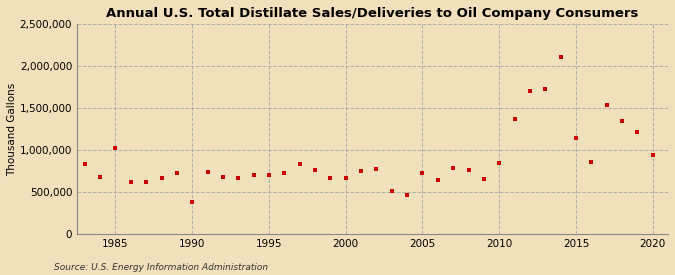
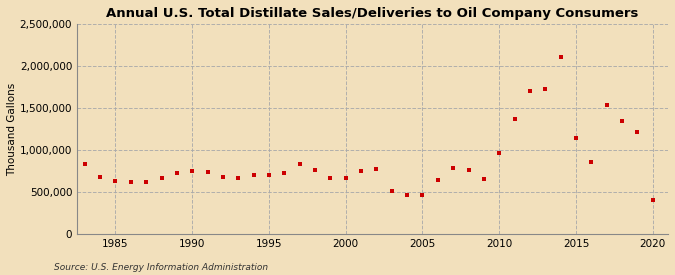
1985: 1,020,000 -> 630,000
1990: 380,000 -> 750,000
2005: 720,000 -> 460,000
2010: 840,000 -> 960,000
2020: 940,000 -> 400,000
